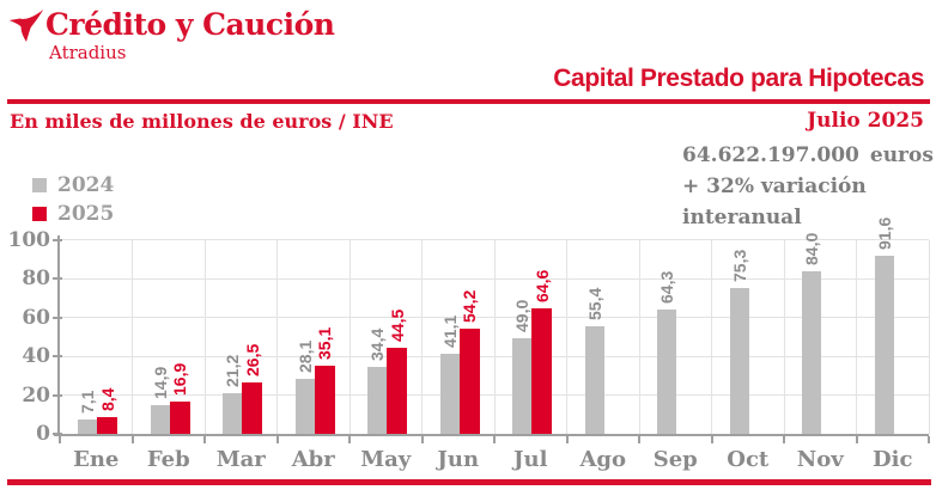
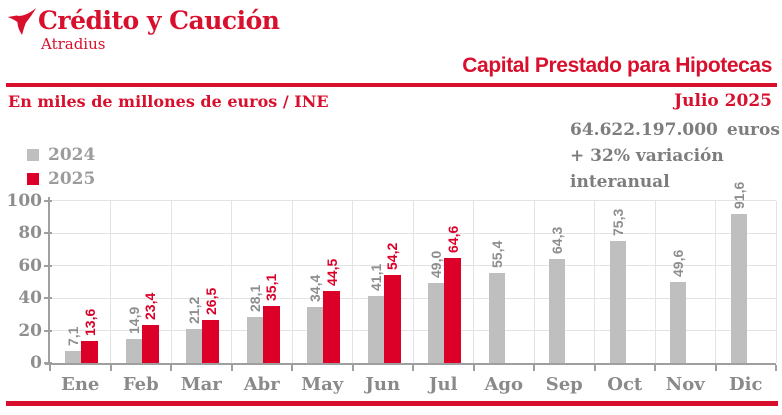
2025/Ene: 8,4 -> 13,6
2025/Feb: 16,9 -> 23,4
2024/Nov: 84,0 -> 49,6
